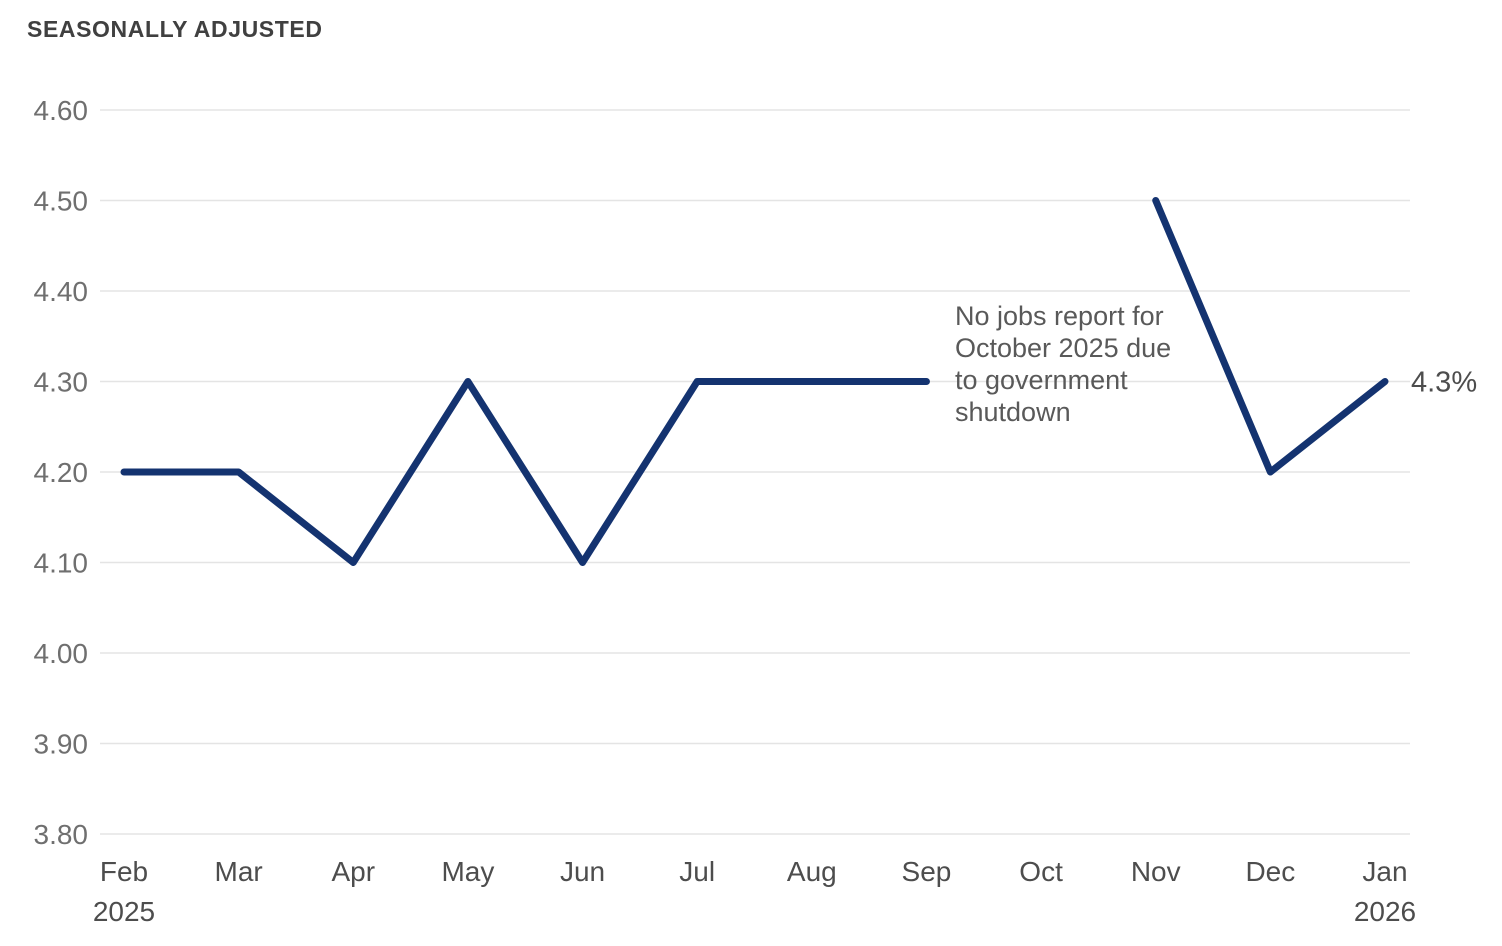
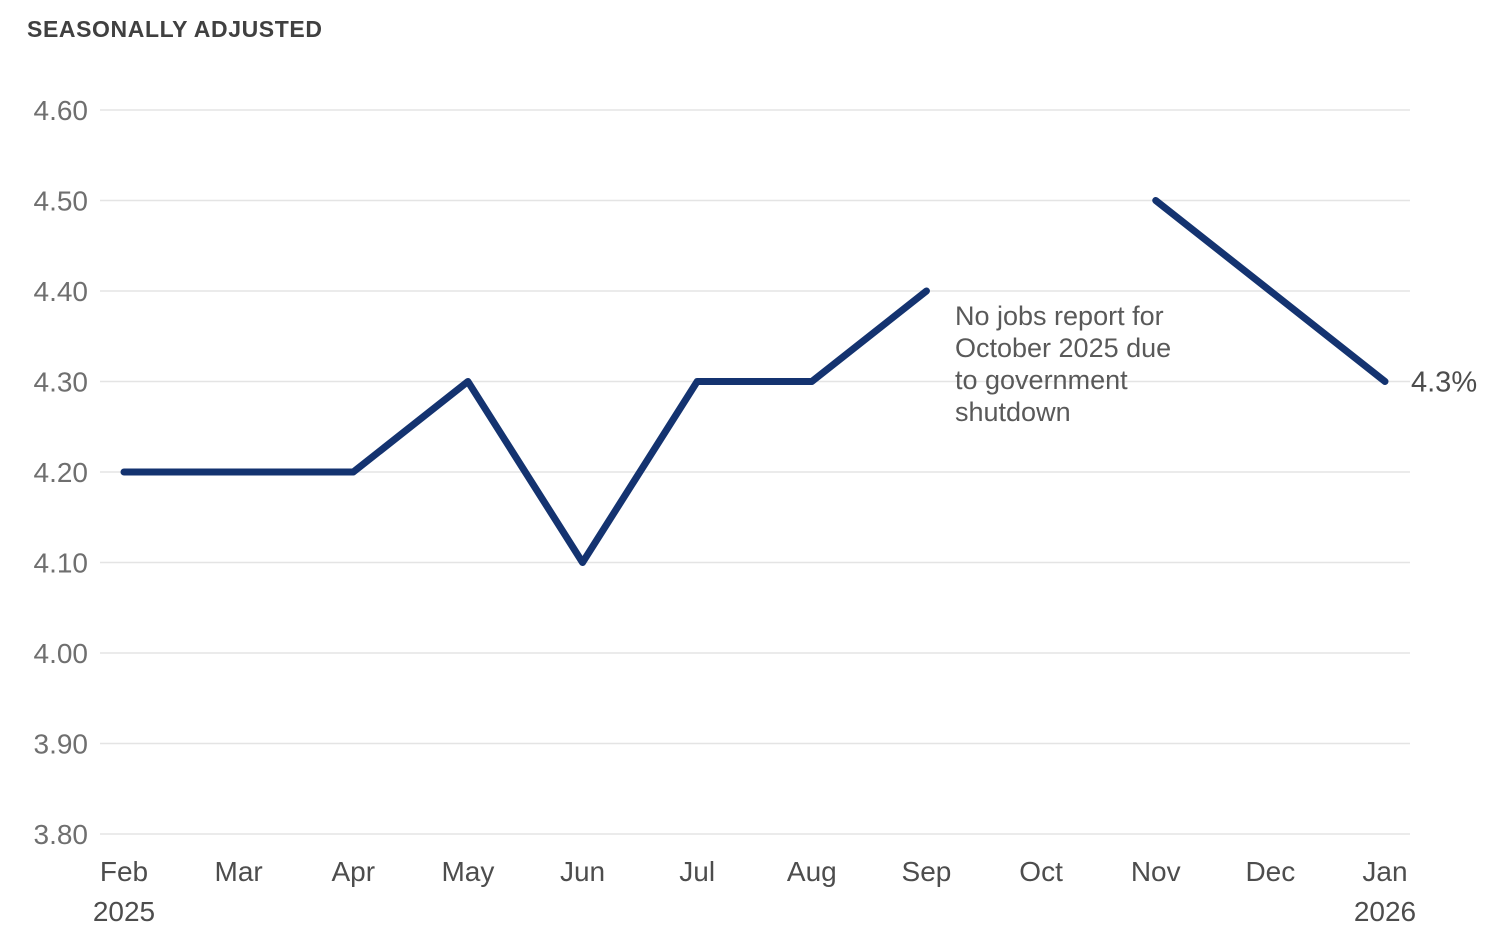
Apr: 4.1 -> 4.2
Sep: 4.3 -> 4.4
Dec: 4.2 -> 4.4
